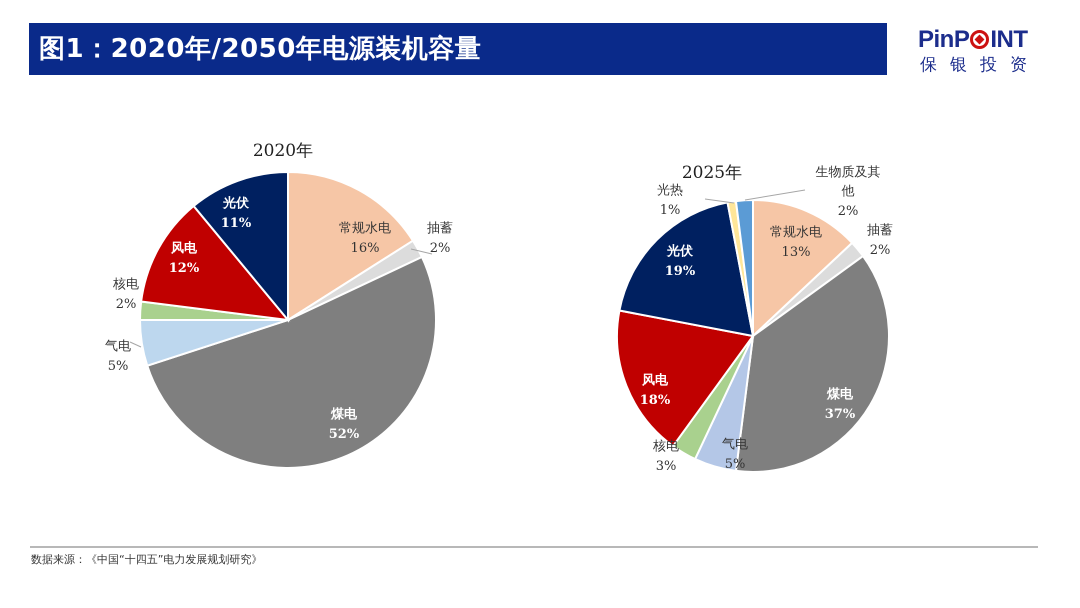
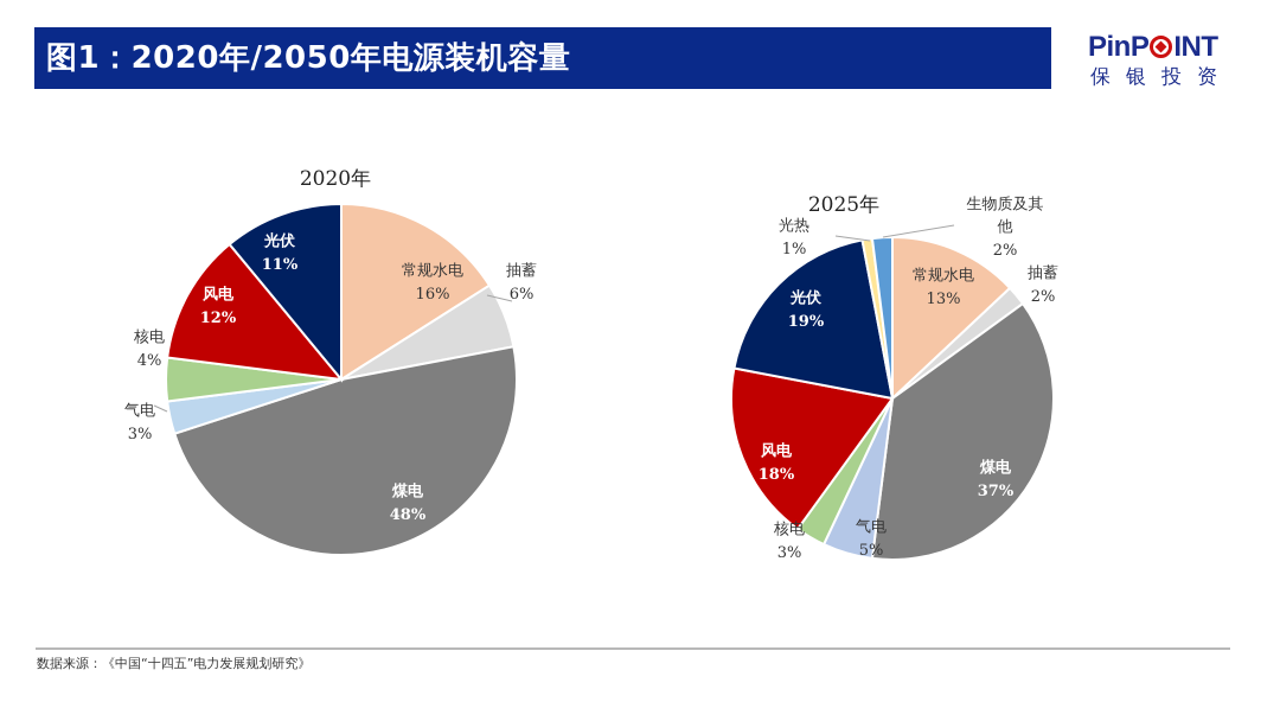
2020年/抽蓄: 2% -> 6%
2020年/煤电: 52% -> 48%
2020年/气电: 5% -> 3%
2020年/核电: 2% -> 4%
